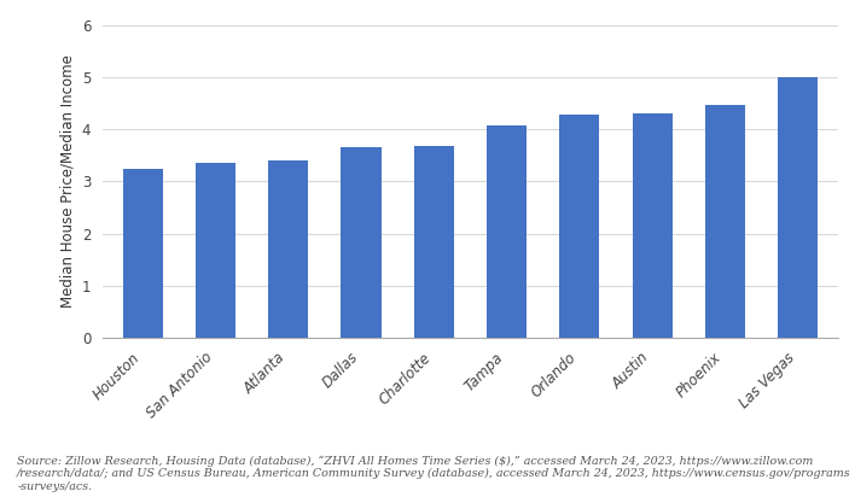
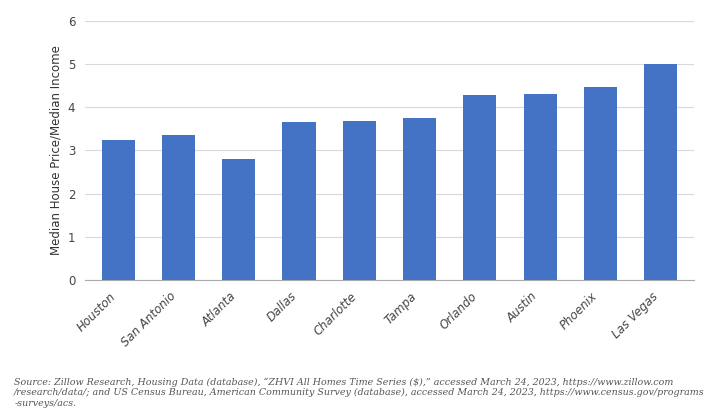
Atlanta: 3.40 -> 2.80
Tampa: 4.07 -> 3.75
